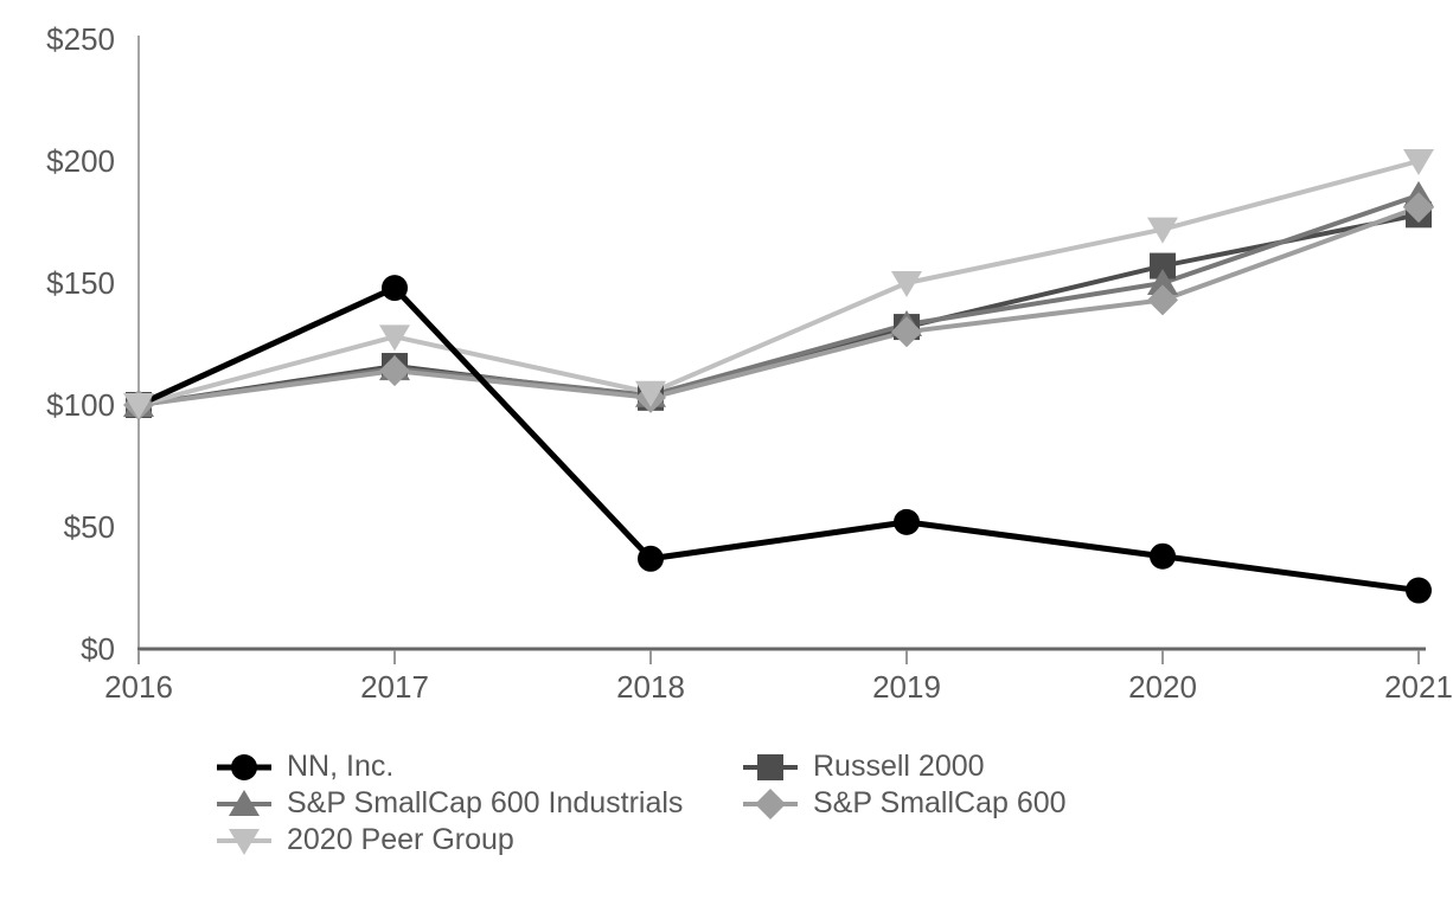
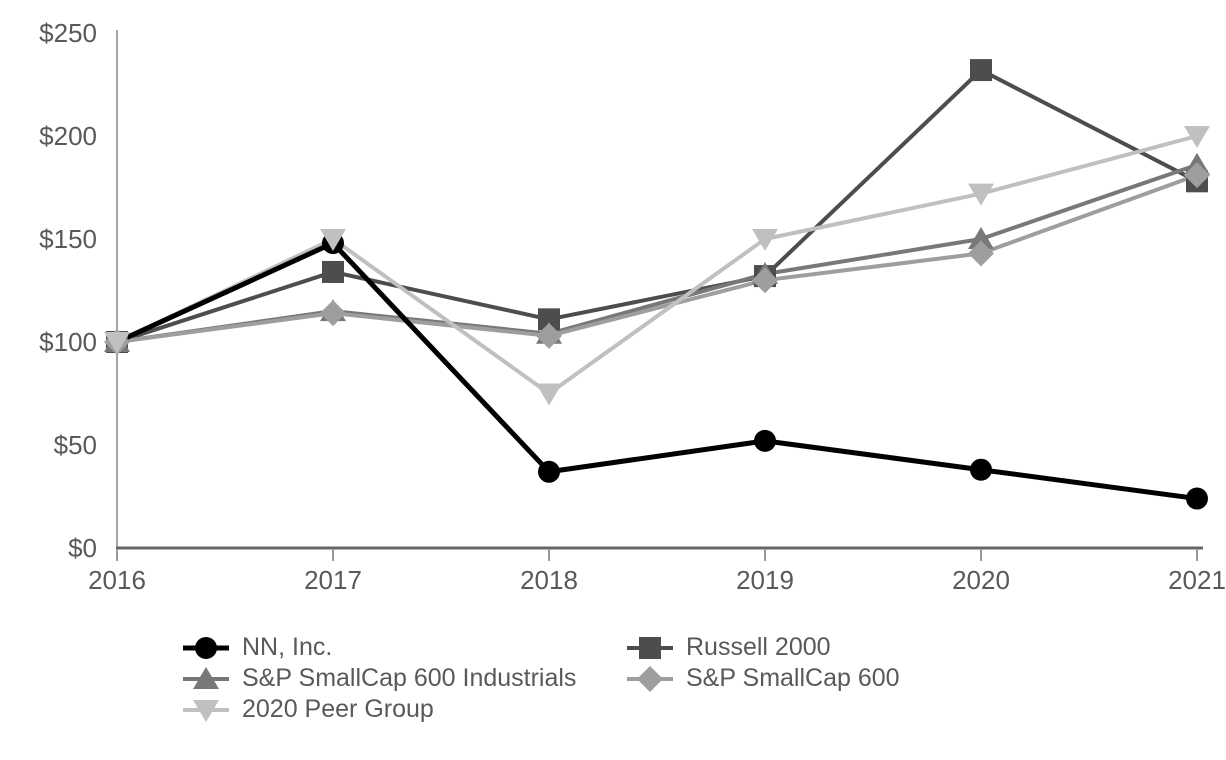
Russell 2000/2017: $116 -> $134
2020 Peer Group/2017: $128 -> $150
Russell 2000/2018: $103 -> $111
2020 Peer Group/2018: $105 -> $75
Russell 2000/2020: $157 -> $232
